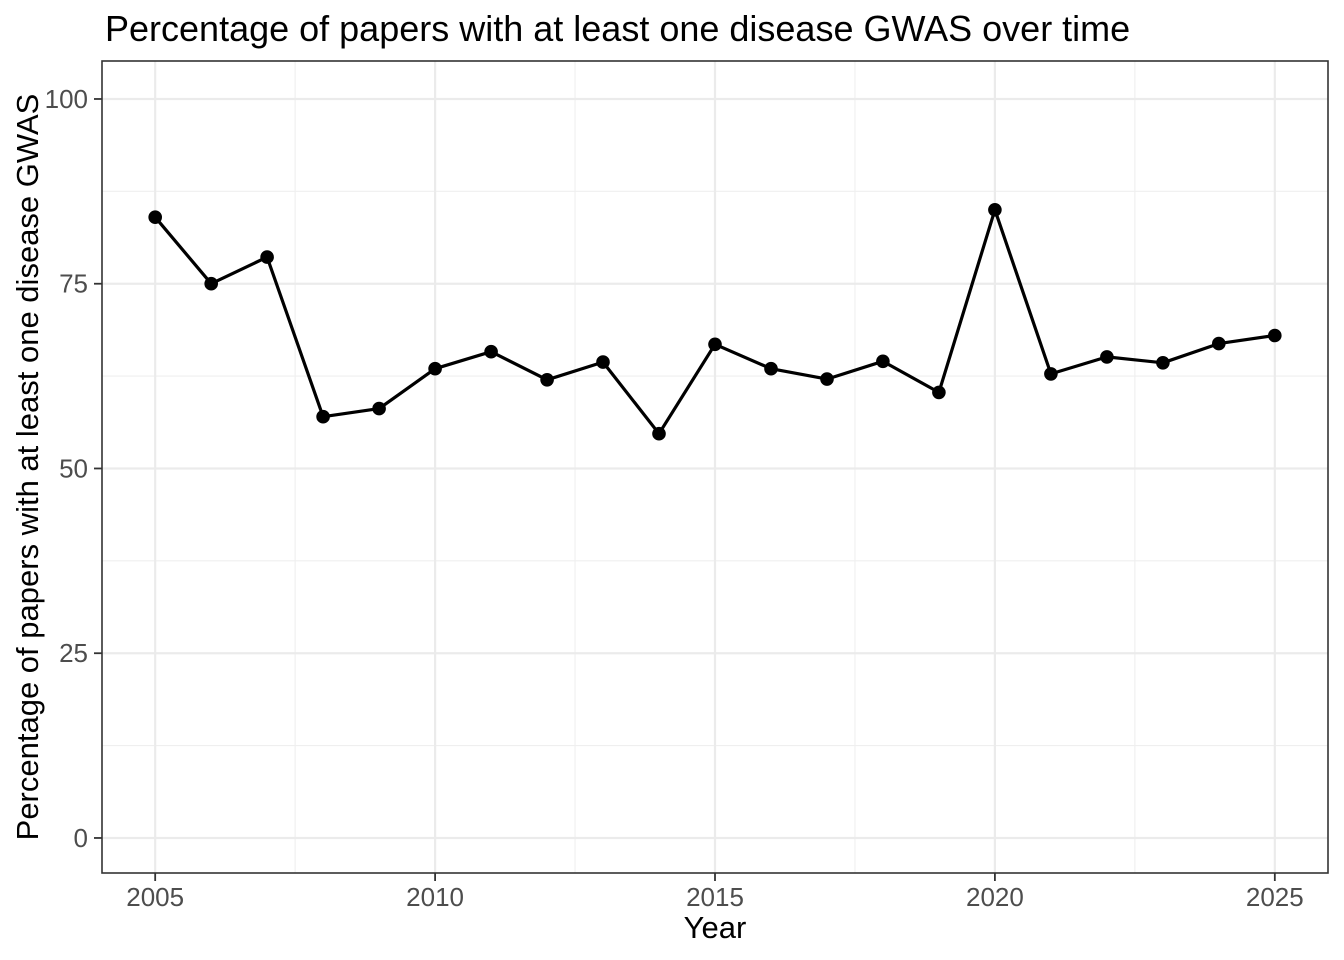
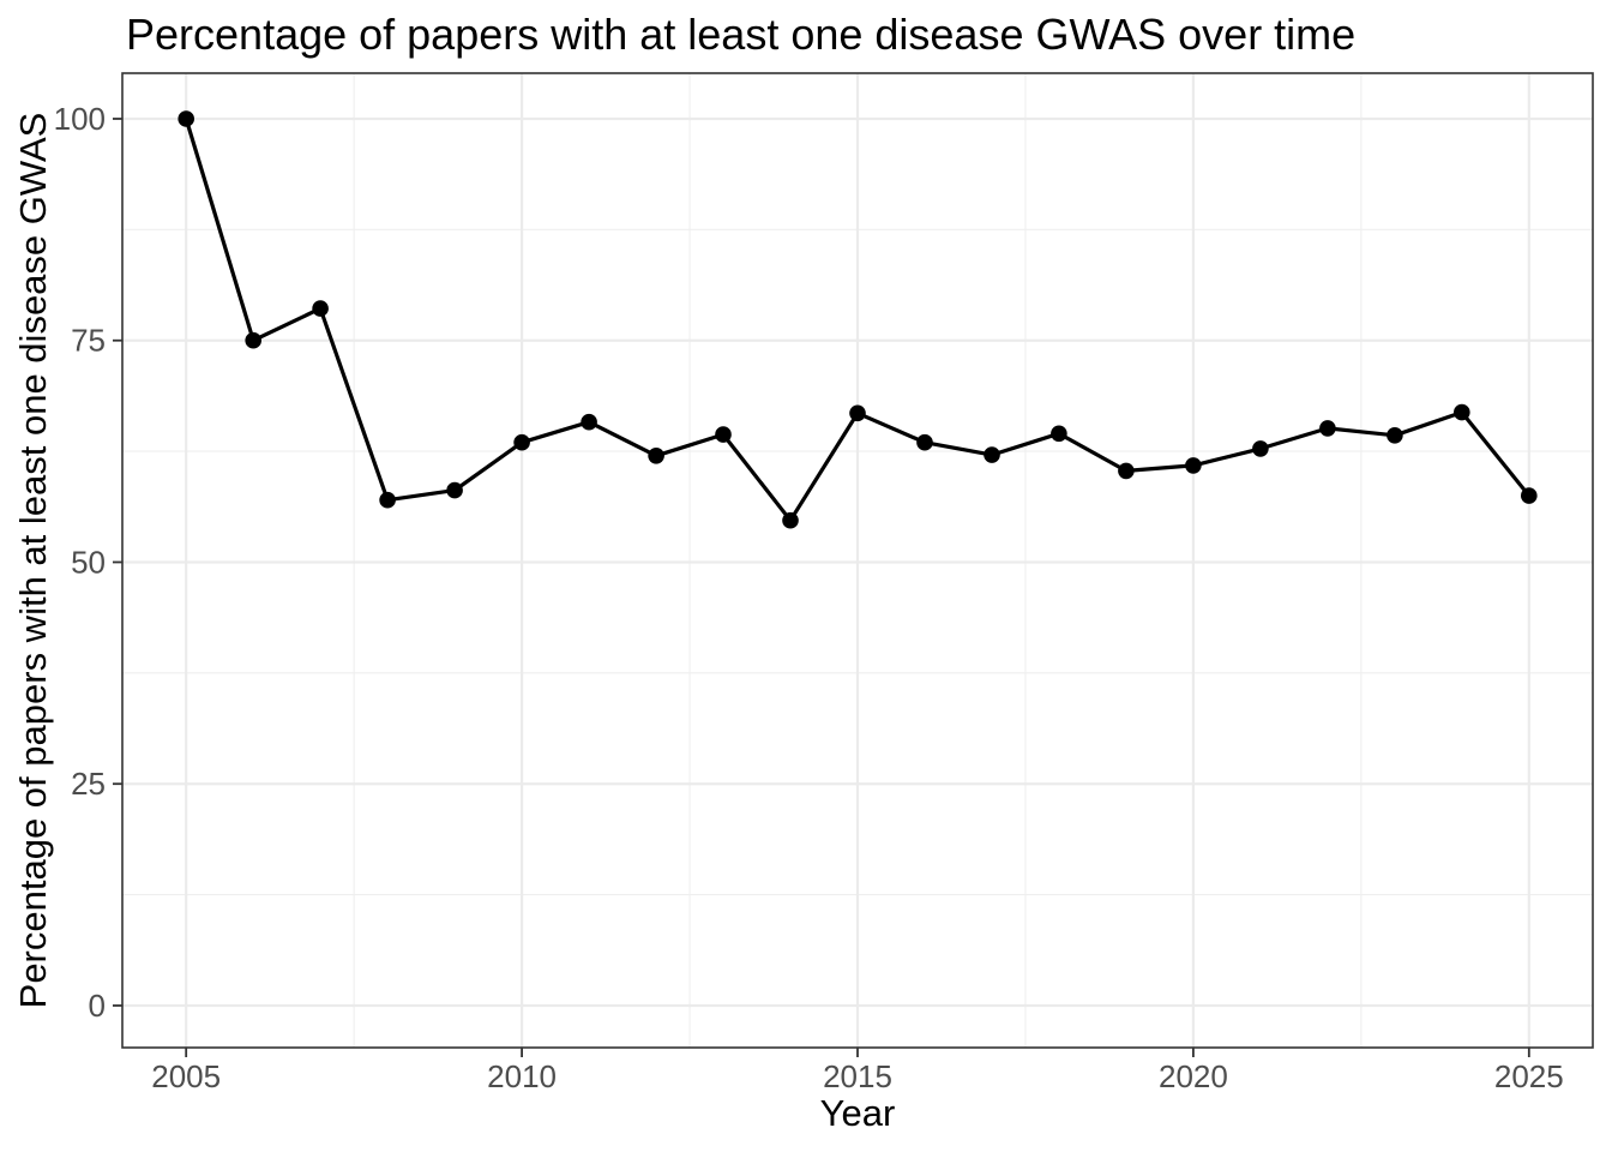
2005: 84 -> 100
2020: 85 -> 61
2025: 68 -> 58
